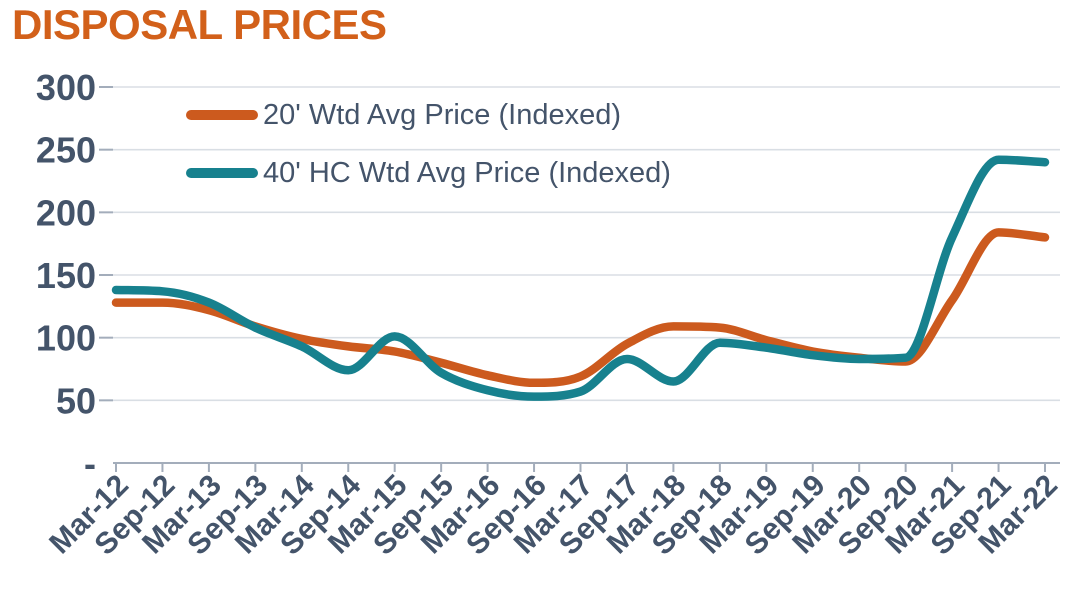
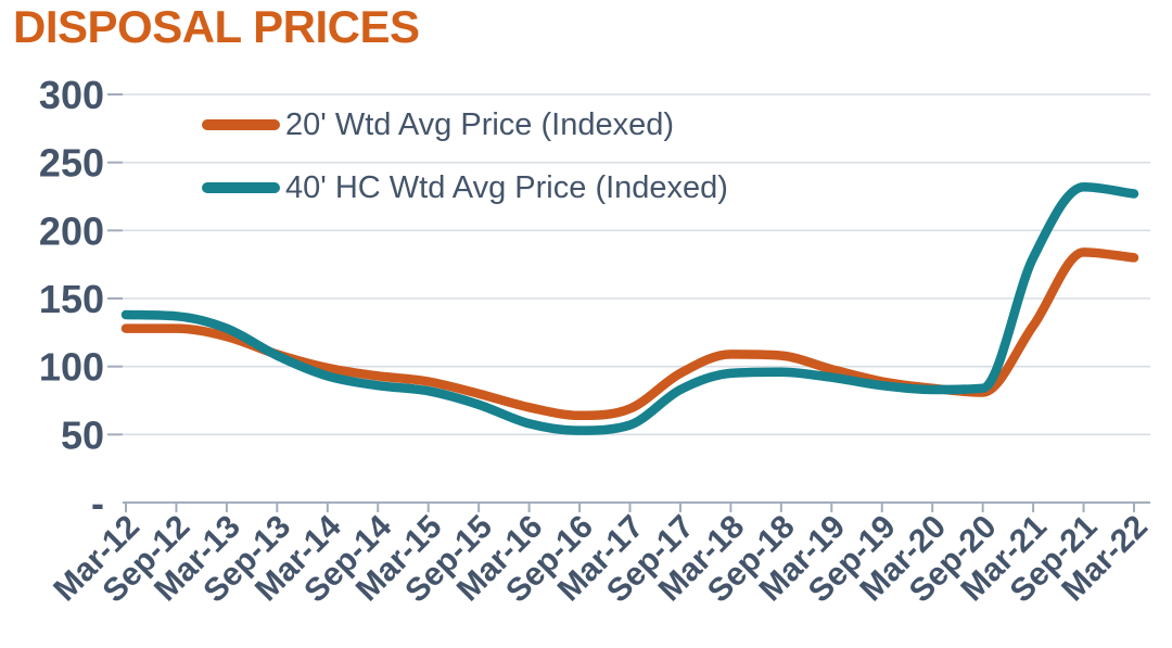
40' HC Wtd Avg Price (Indexed)/Sep-14: 74 -> 86
40' HC Wtd Avg Price (Indexed)/Mar-15: 101 -> 82
40' HC Wtd Avg Price (Indexed)/Mar-18: 65 -> 95
40' HC Wtd Avg Price (Indexed)/Sep-21: 242 -> 232
40' HC Wtd Avg Price (Indexed)/Mar-22: 240 -> 227
